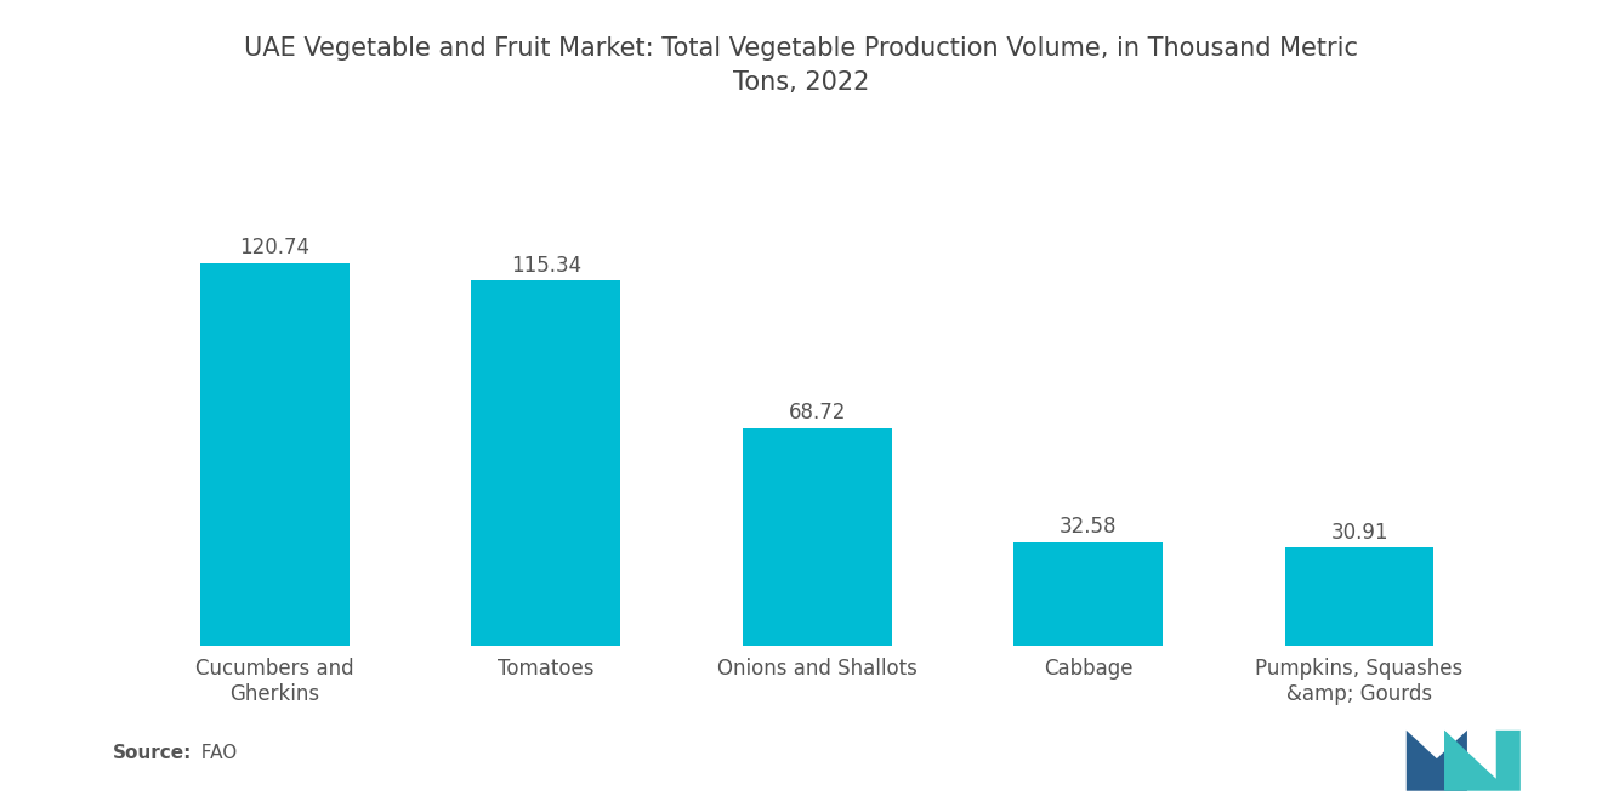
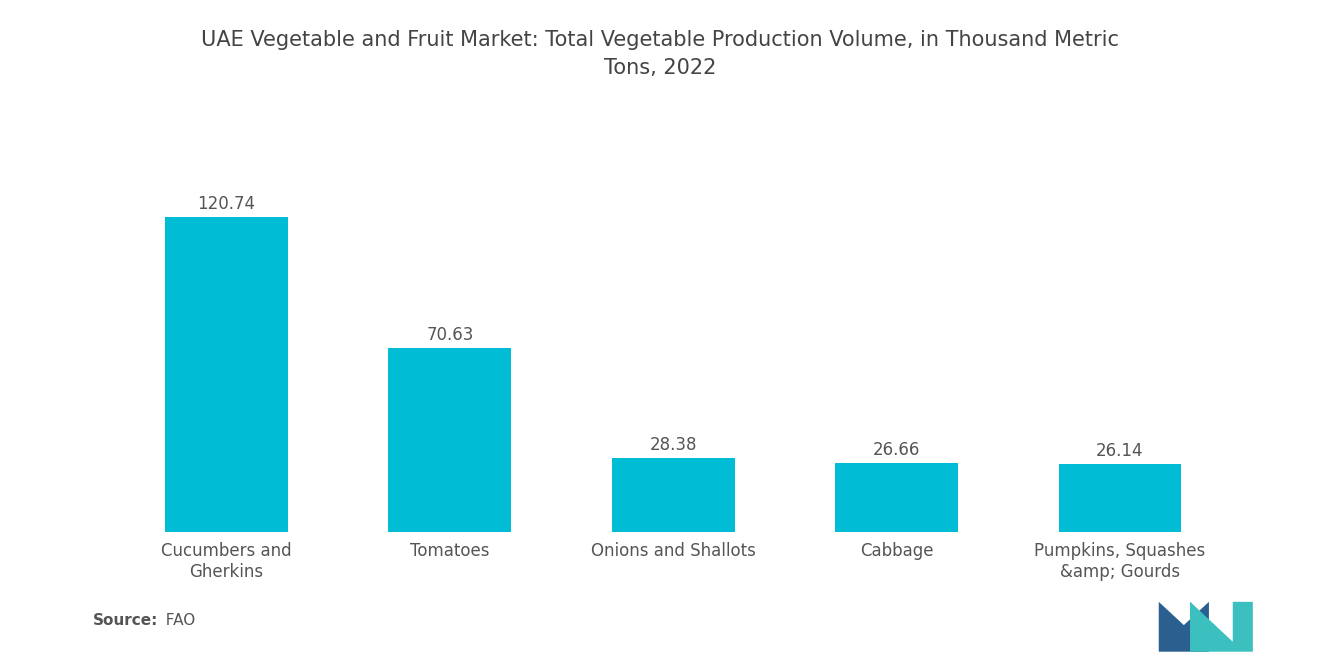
Tomatoes: 115.34 -> 70.63
Onions and Shallots: 68.72 -> 28.38
Cabbage: 32.58 -> 26.66
Pumpkins, Squashes &amp; Gourds: 30.91 -> 26.14
